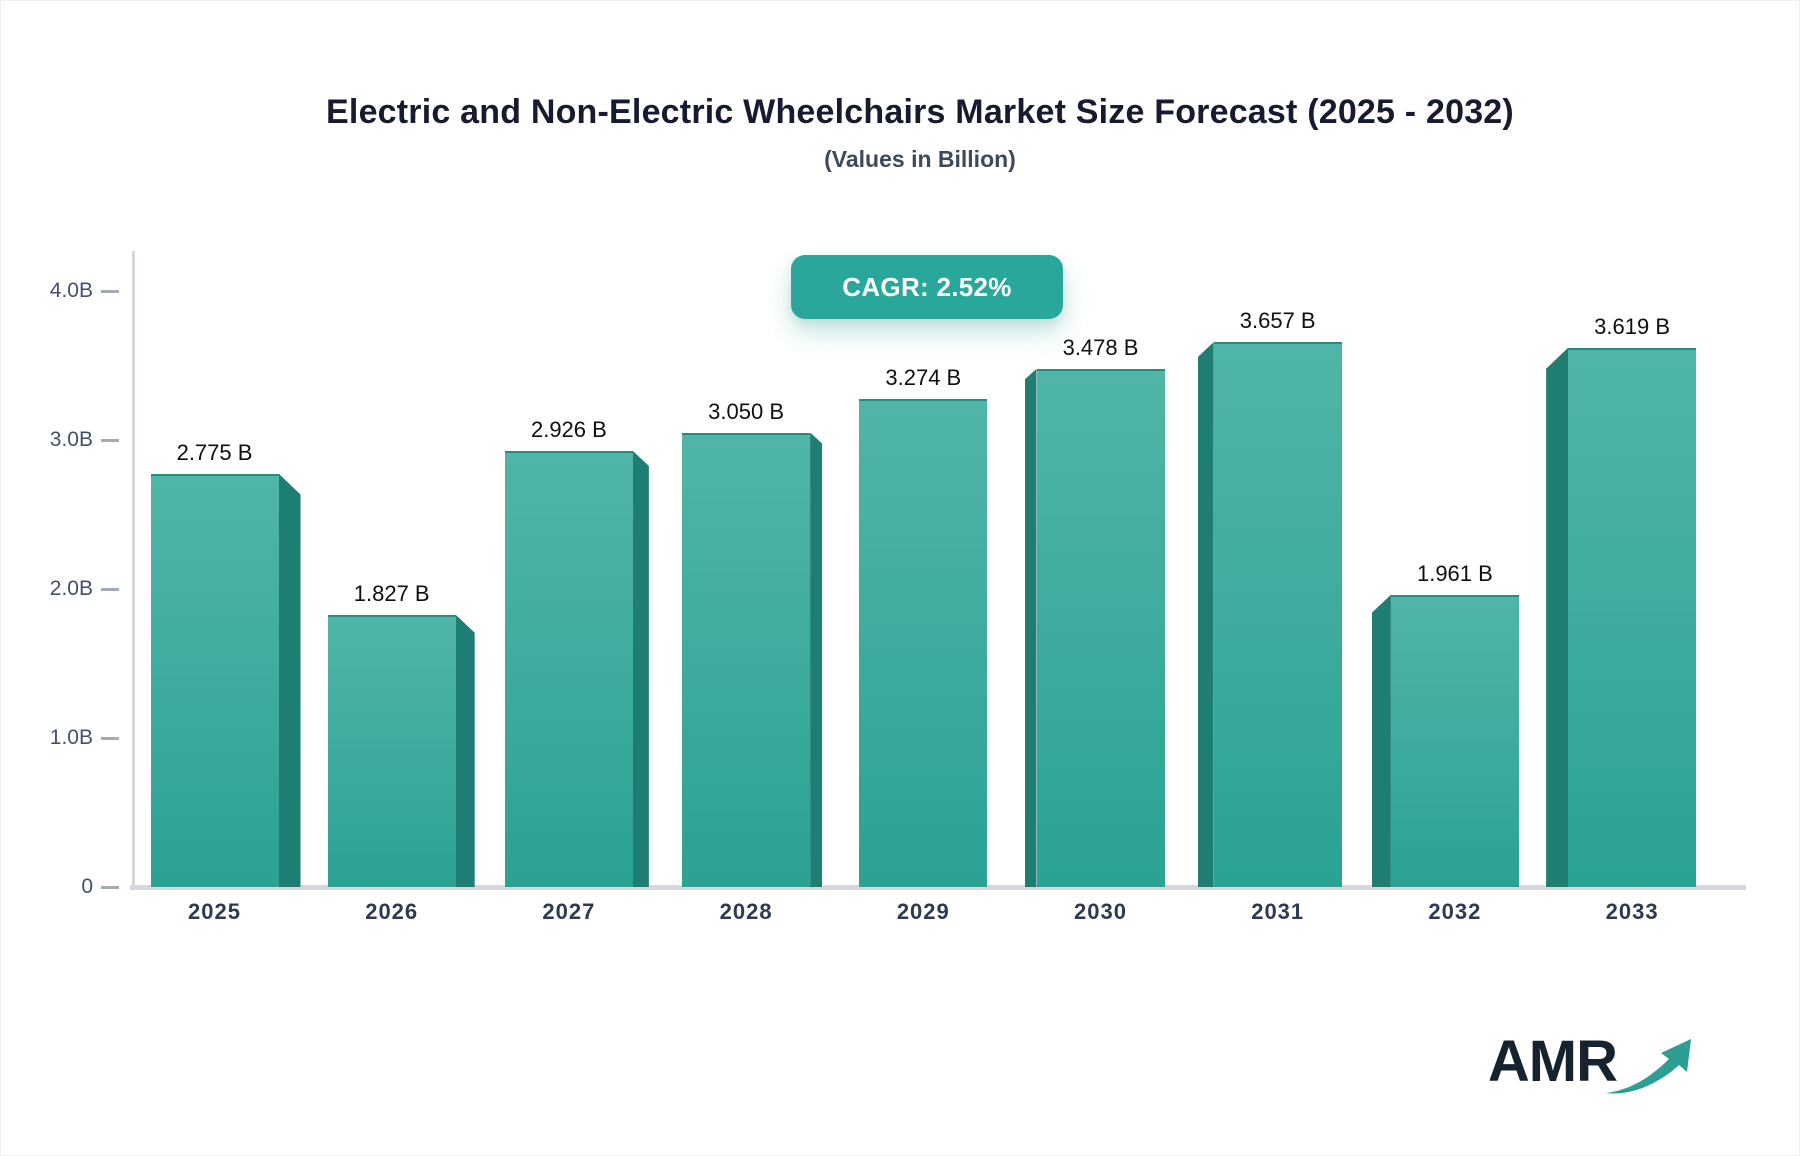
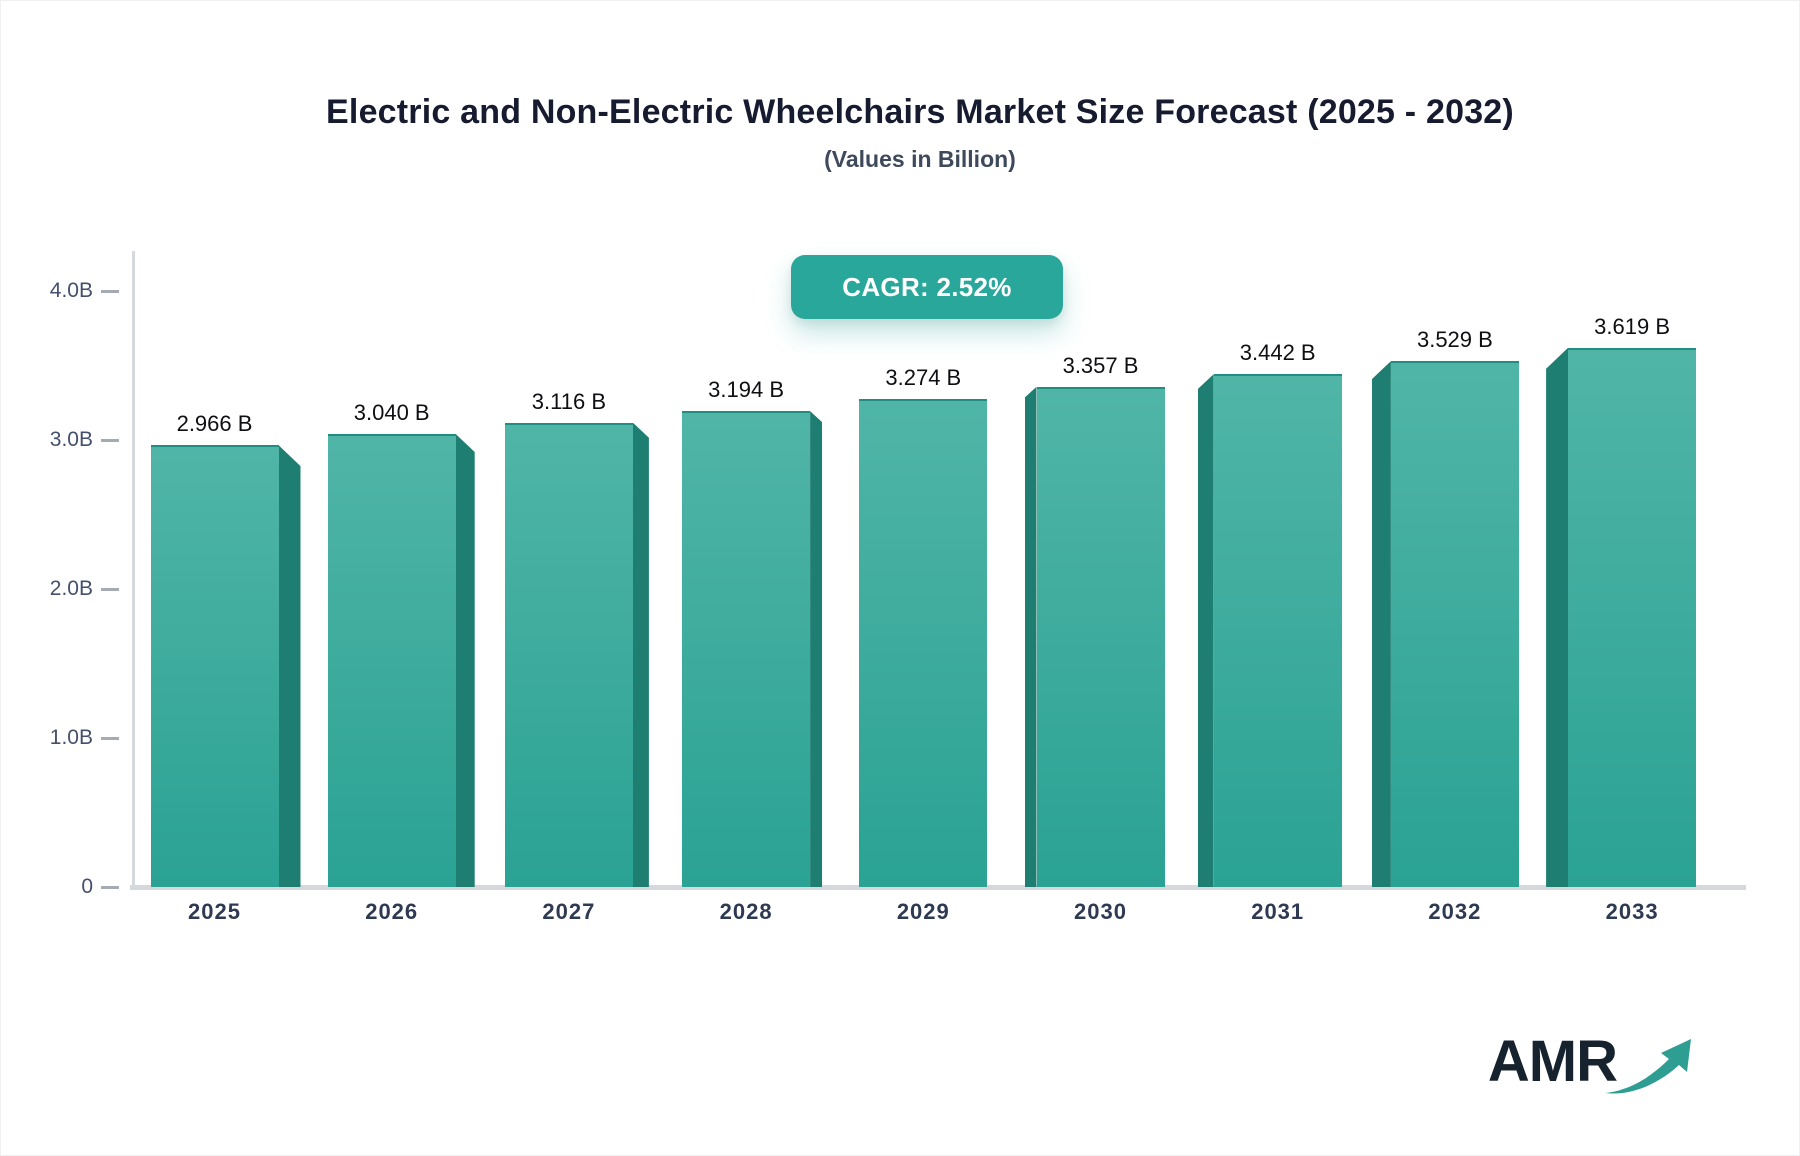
2025: 2.775 -> 2.966
2026: 1.827 -> 3.040
2027: 2.926 -> 3.116
2028: 3.050 -> 3.194
2030: 3.478 -> 3.357
2031: 3.657 -> 3.442
2032: 1.961 -> 3.529
